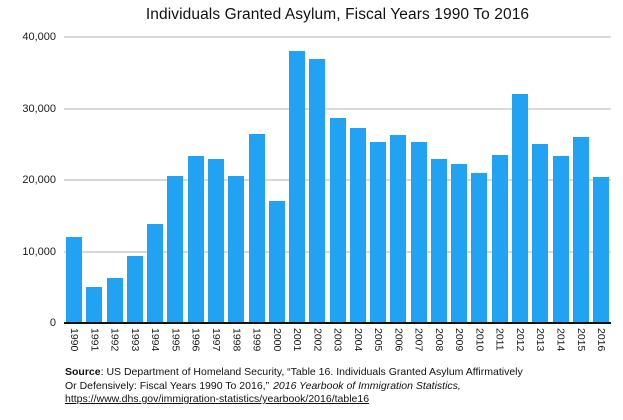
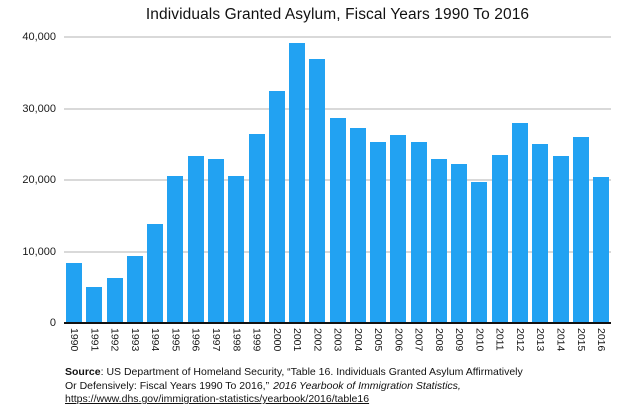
1990: 12000 -> 8000
2000: 17000 -> 32000
2001: 38000 -> 39000
2010: 21000 -> 20000
2012: 32000 -> 28000
